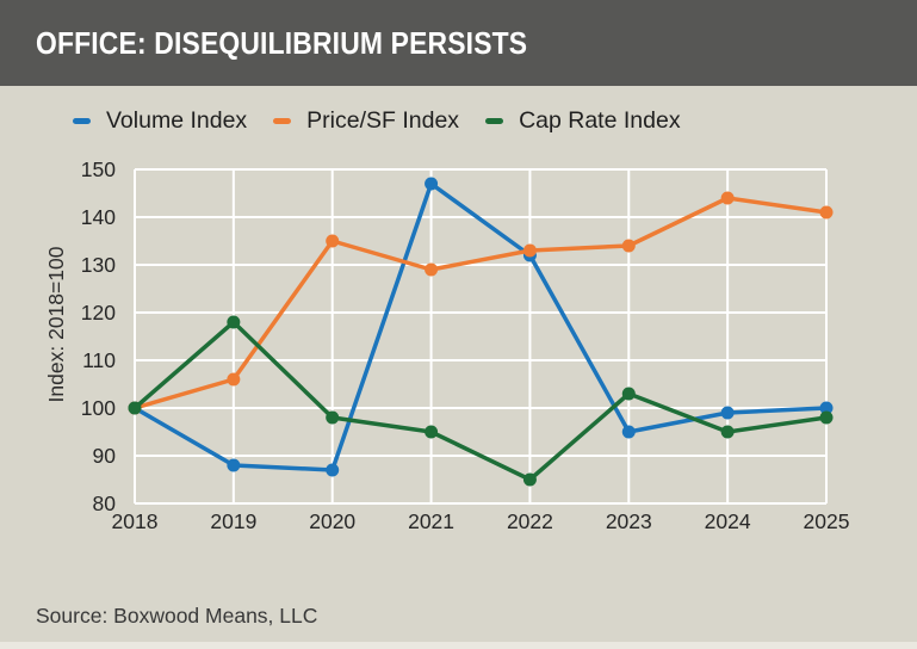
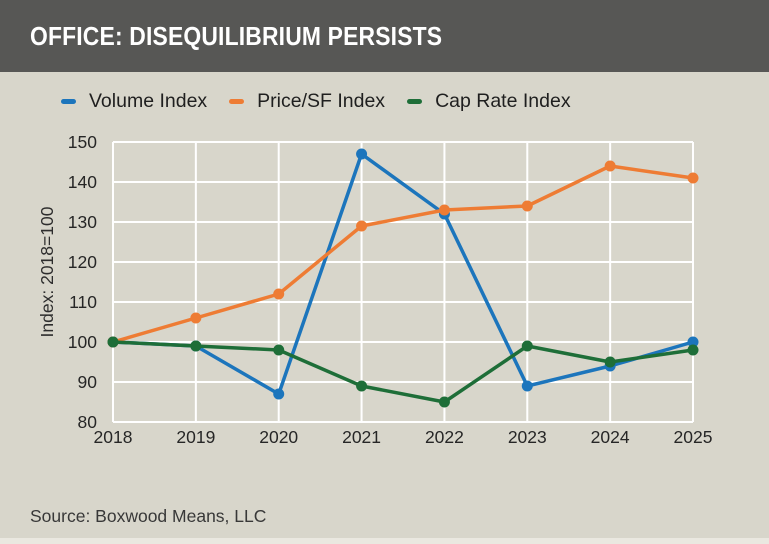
Volume Index/2019: 88 -> 99
Cap Rate Index/2019: 118 -> 99
Price/SF Index/2020: 135 -> 112
Cap Rate Index/2021: 95 -> 89
Volume Index/2023: 95 -> 89
Cap Rate Index/2023: 103 -> 99
Volume Index/2024: 99 -> 94
